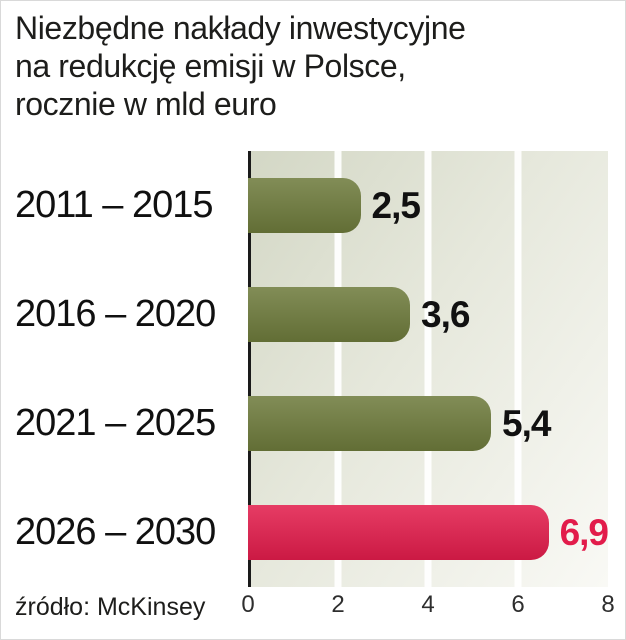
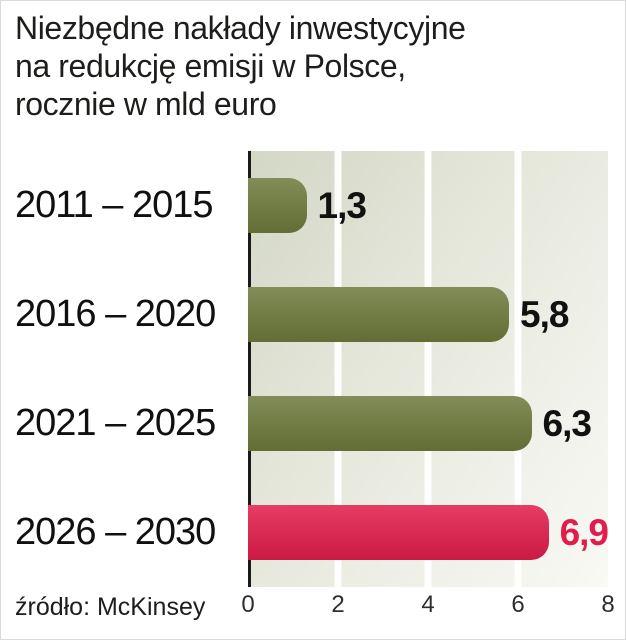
2011 – 2015: 2,5 -> 1,3
2016 – 2020: 3,6 -> 5,8
2021 – 2025: 5,4 -> 6,3
